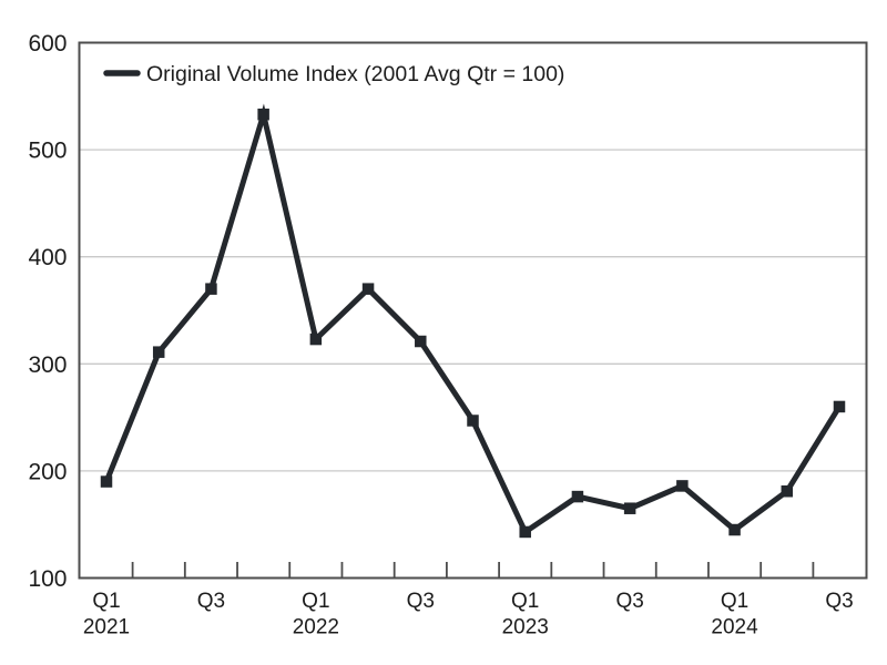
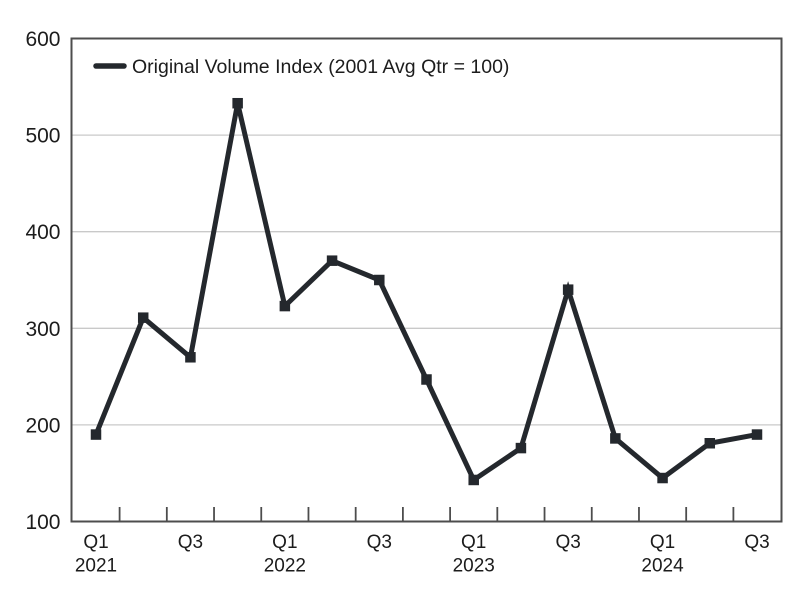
2021 Q3: 370 -> 270
2022 Q3: 320 -> 350
2023 Q3: 160 -> 340
2024 Q3: 260 -> 190
